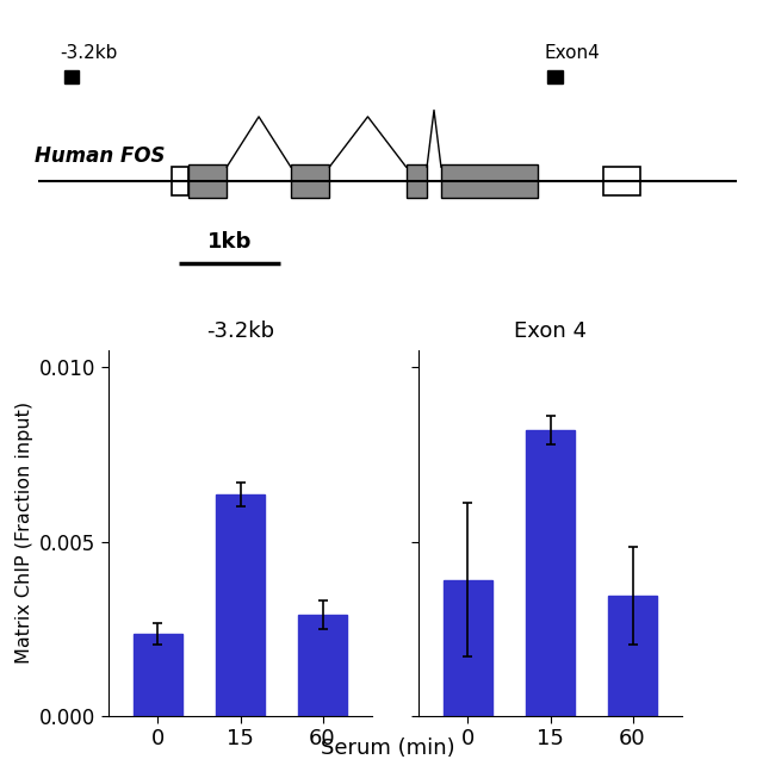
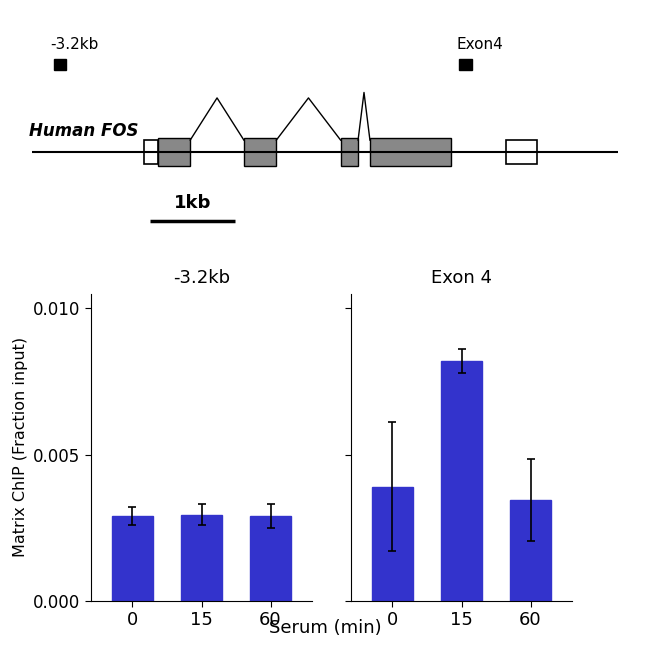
-3.2kb/0: 0.00235 -> 0.00290
-3.2kb/15: 0.00635 -> 0.00295
